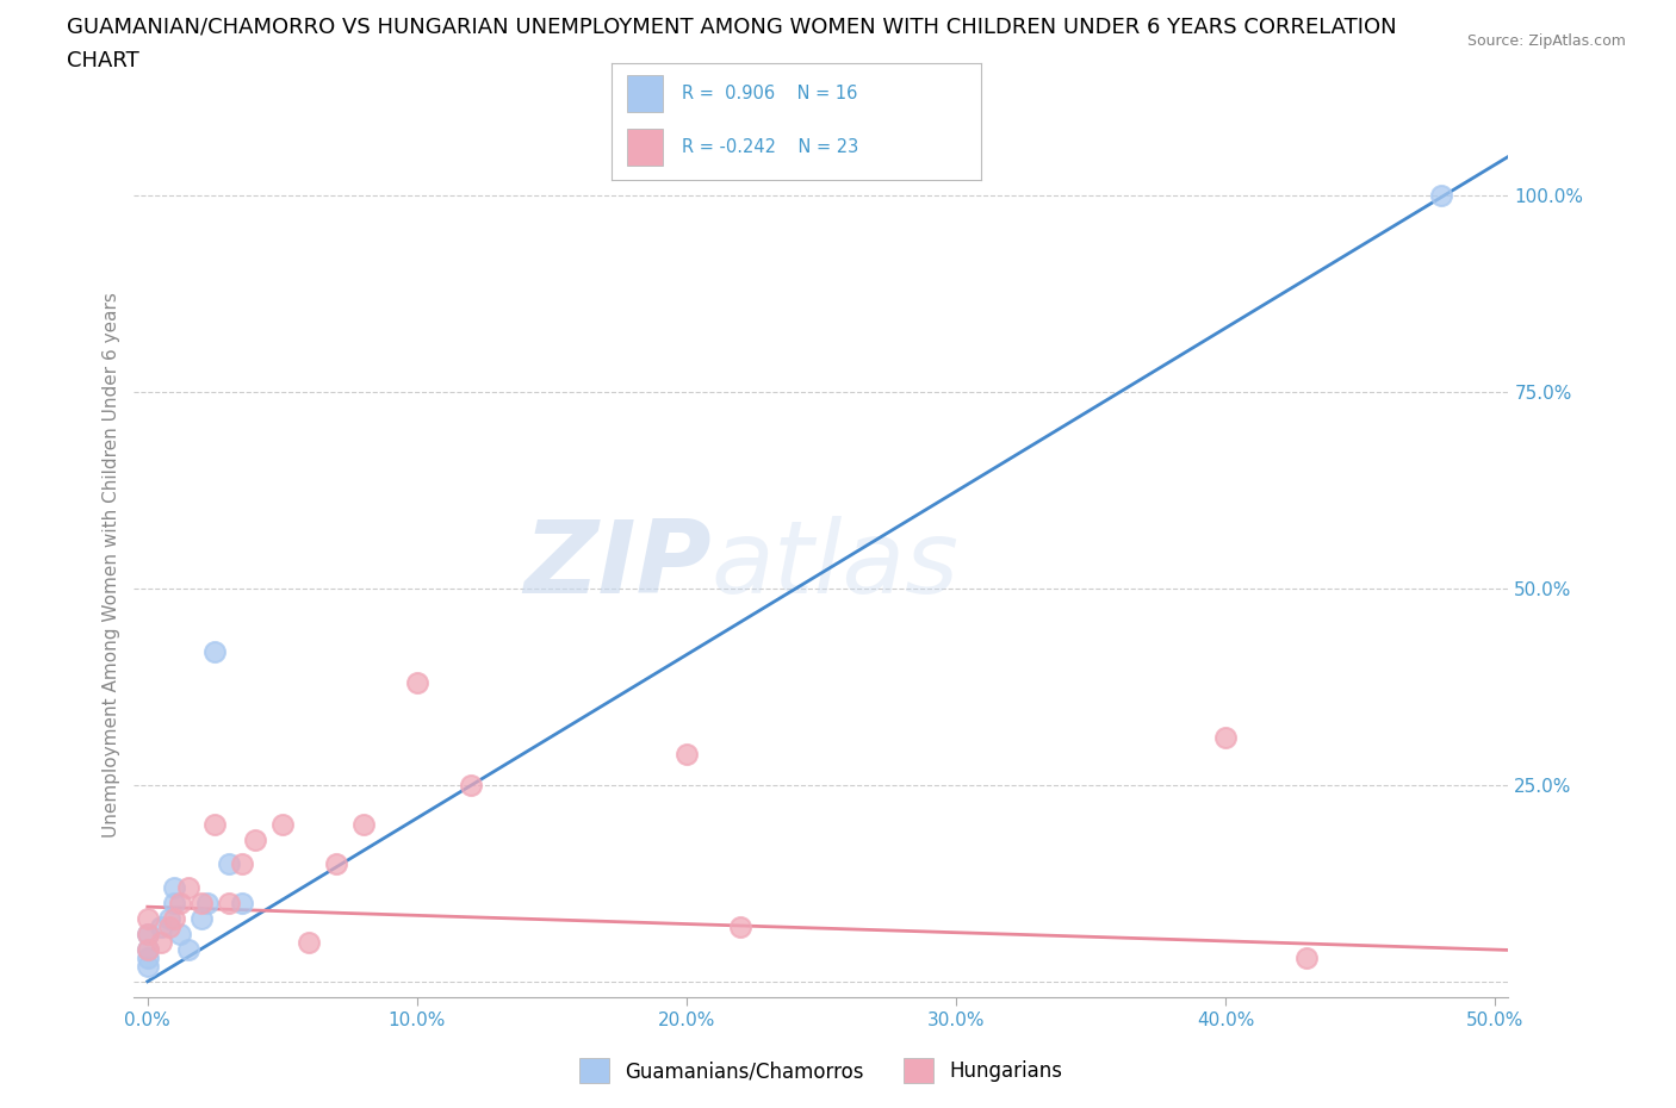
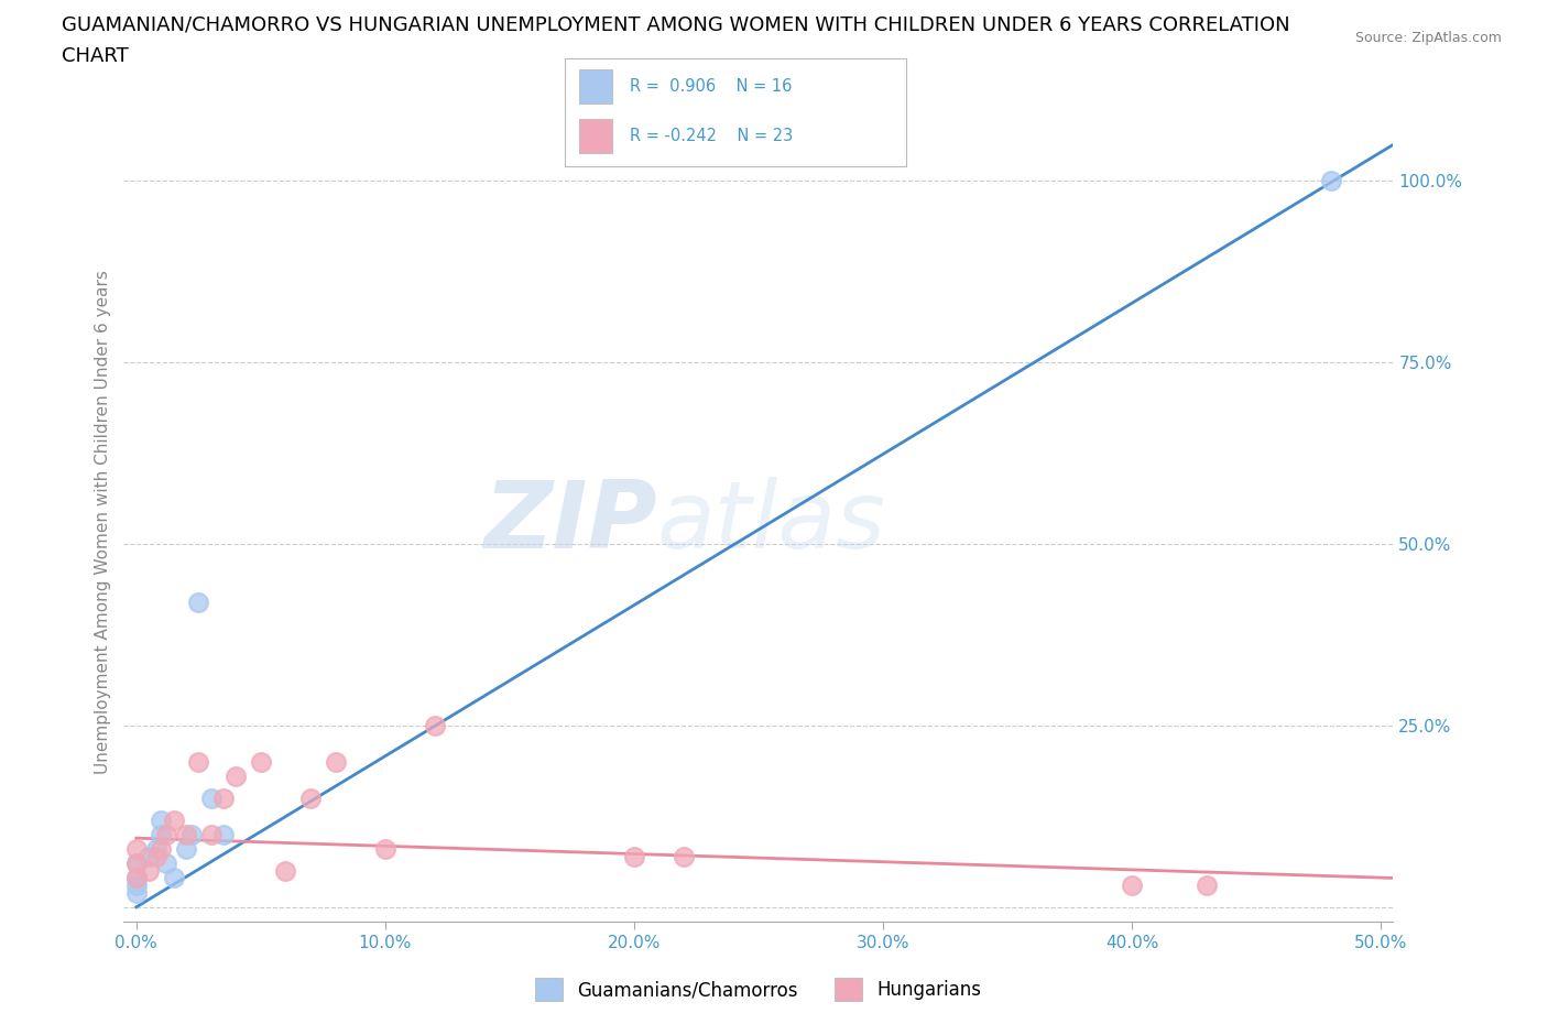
Hungarians/10.0%: 38% -> 8%
Hungarians/20.0%: 29% -> 7%
Hungarians/40.0%: 31% -> 3%
